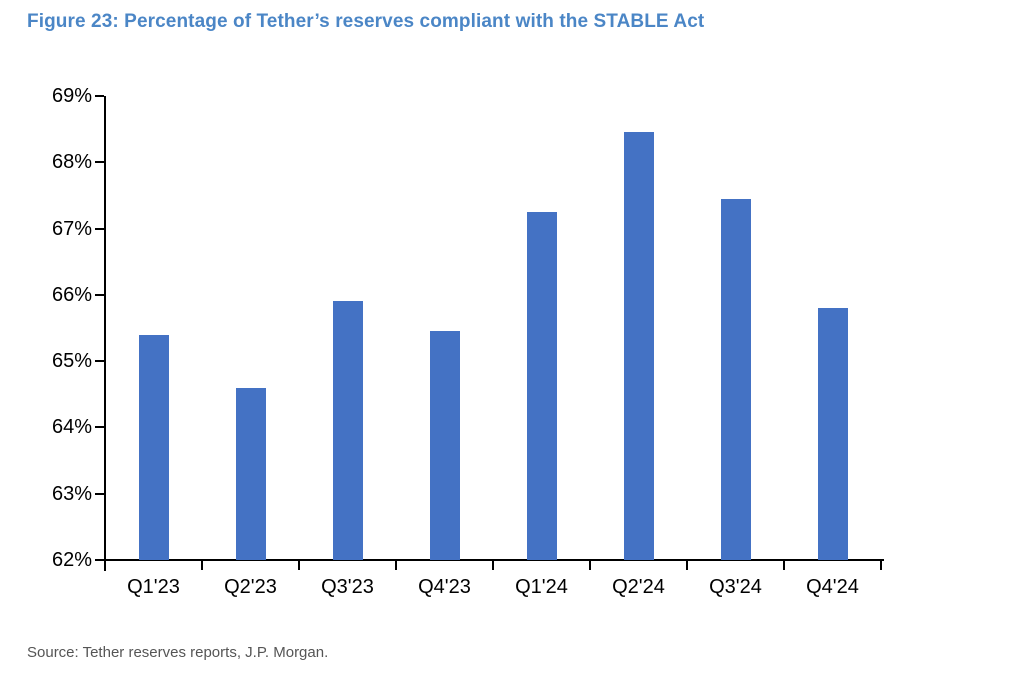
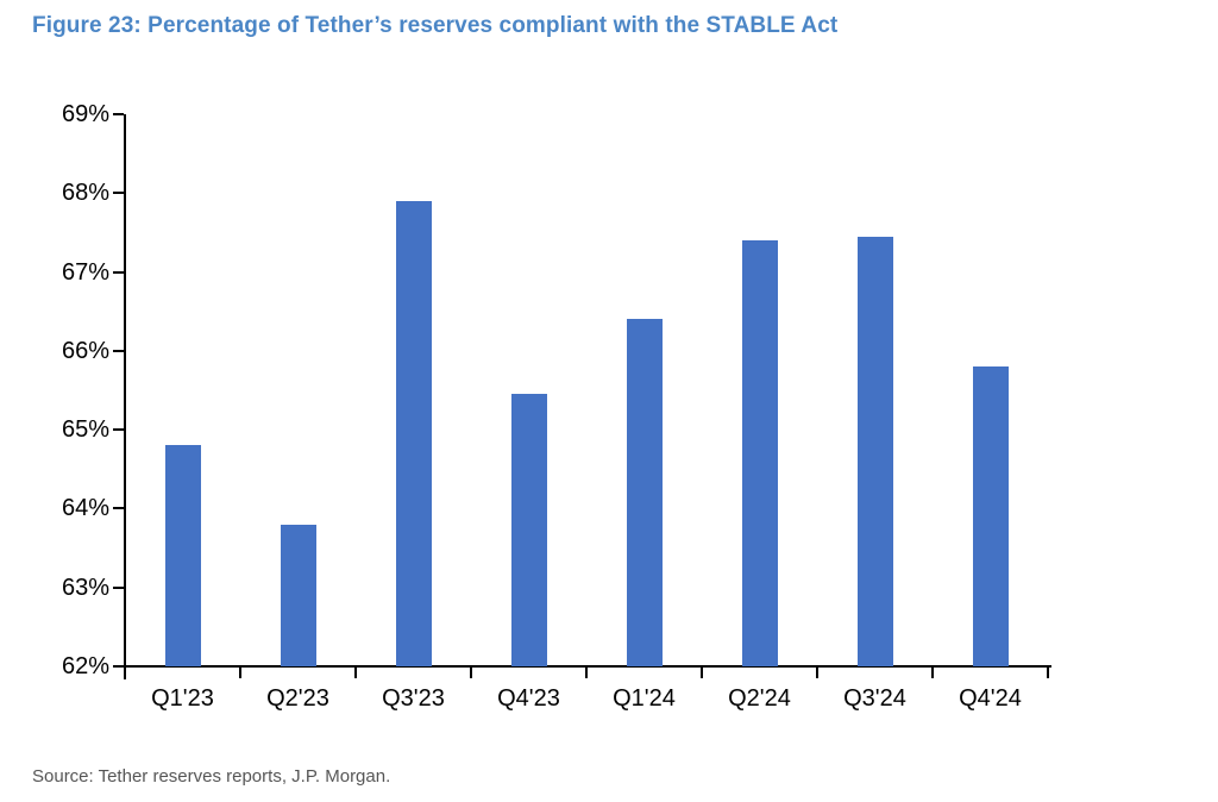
Q1'23: 65.4% -> 64.8%
Q2'23: 64.6% -> 63.8%
Q3'23: 65.9% -> 67.9%
Q1'24: 67.2% -> 66.4%
Q2'24: 68.5% -> 67.4%
